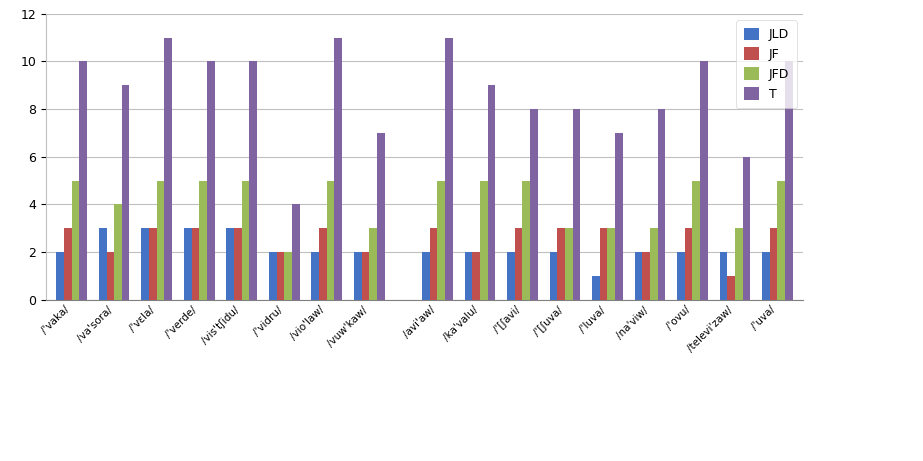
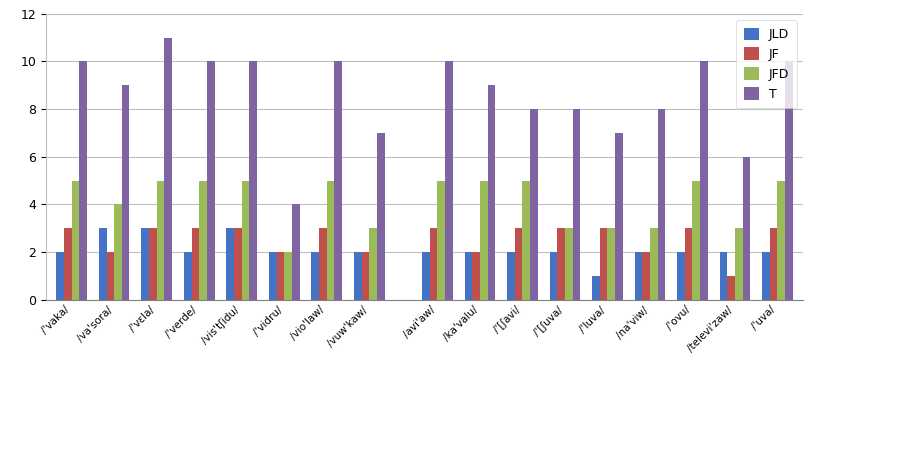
JLD//'verde/: 3 -> 2
T//vio'law/: 11 -> 10
T//avi'aw/: 11 -> 10
